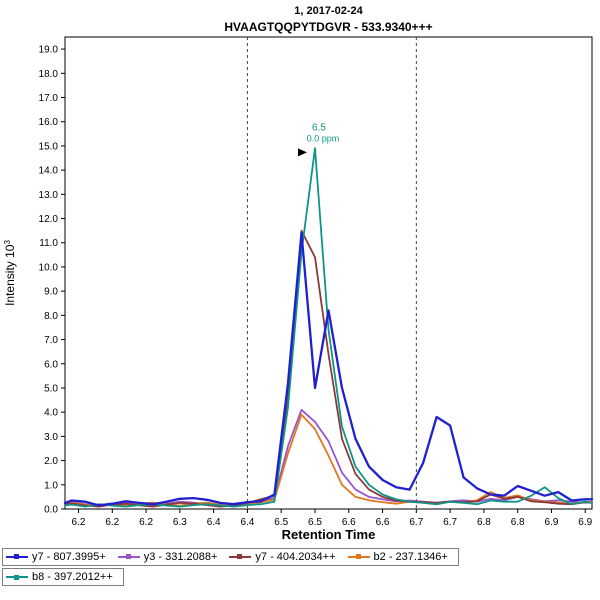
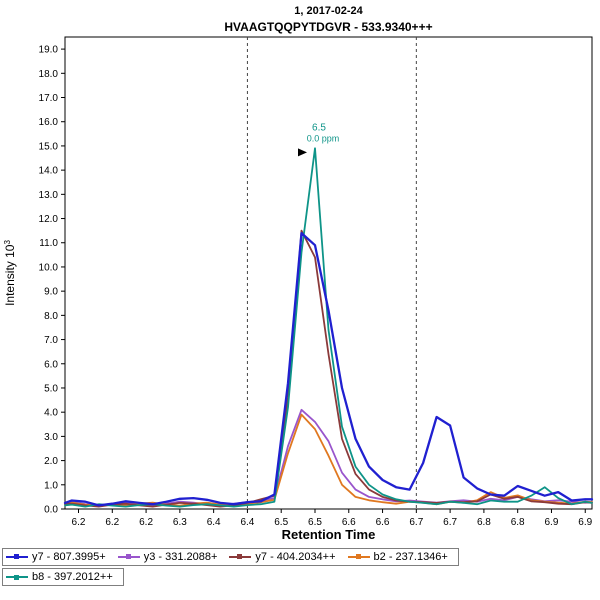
y7 - 807.3995+/6.5: 5.0 -> 10.9
